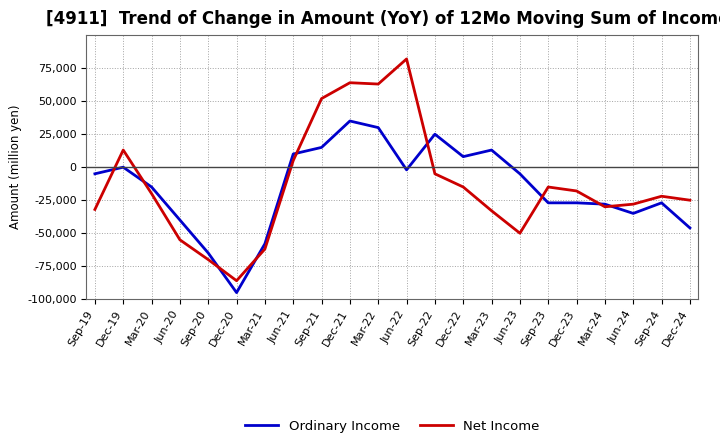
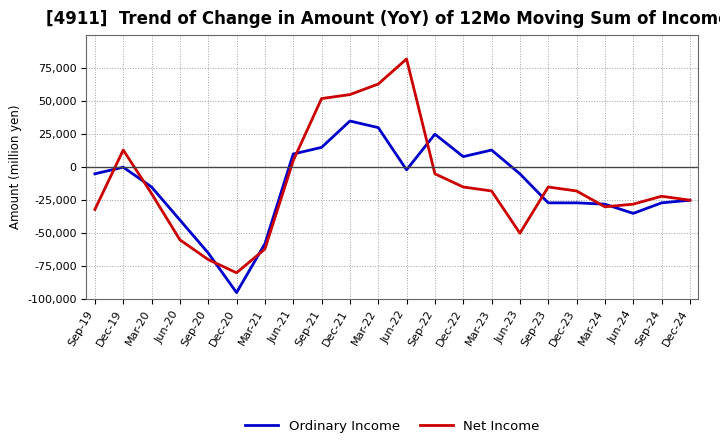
Net Income/Dec-20: -86,000 -> -80,000
Net Income/Dec-21: 64,000 -> 55,000
Net Income/Mar-23: -33,000 -> -18,000
Ordinary Income/Dec-24: -46,000 -> -25,000
